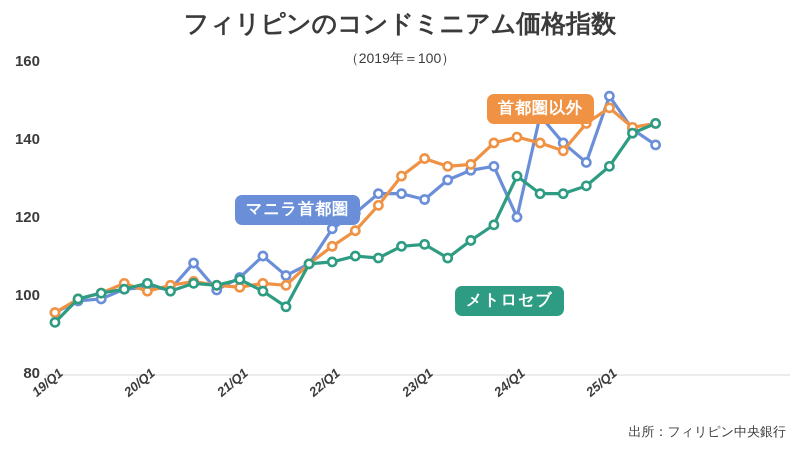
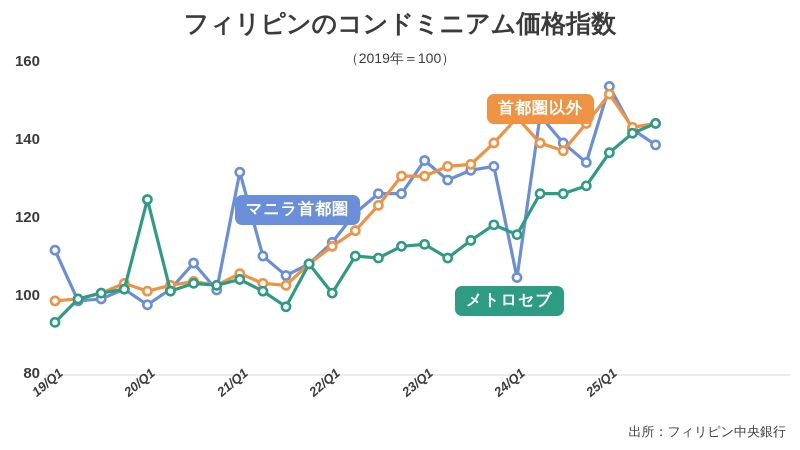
マニラ首都圏/19/Q1: 96 -> 112
首都圏以外/19/Q1: 96 -> 99
マニラ首都圏/20/Q1: 102 -> 98
メトロセブ/20/Q1: 104 -> 125
マニラ首都圏/21/Q1: 105 -> 132
首都圏以外/21/Q1: 102 -> 106
マニラ首都圏/22/Q1: 118 -> 114
メトロセブ/22/Q1: 109 -> 101
マニラ首都圏/23/Q1: 125 -> 135
首都圏以外/23/Q1: 136 -> 131
マニラ首都圏/24/Q1: 120 -> 105
首都圏以外/24/Q1: 141 -> 146
メトロセブ/24/Q1: 131 -> 116
マニラ首都圏/25/Q1: 152 -> 154
首都圏以外/25/Q1: 148 -> 152
メトロセブ/25/Q1: 134 -> 137
